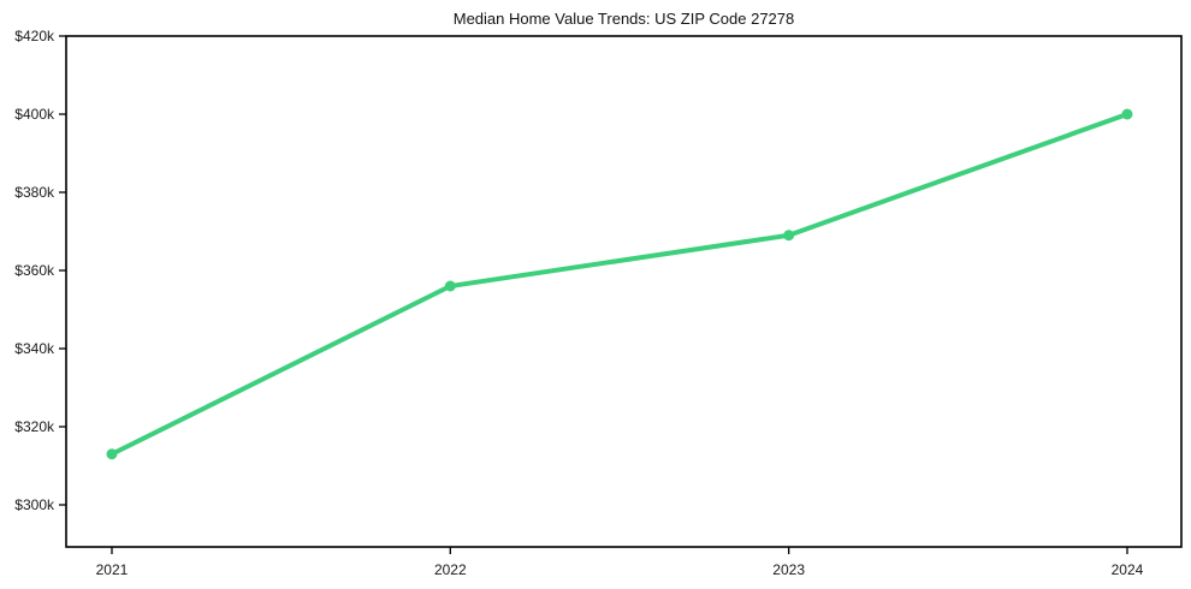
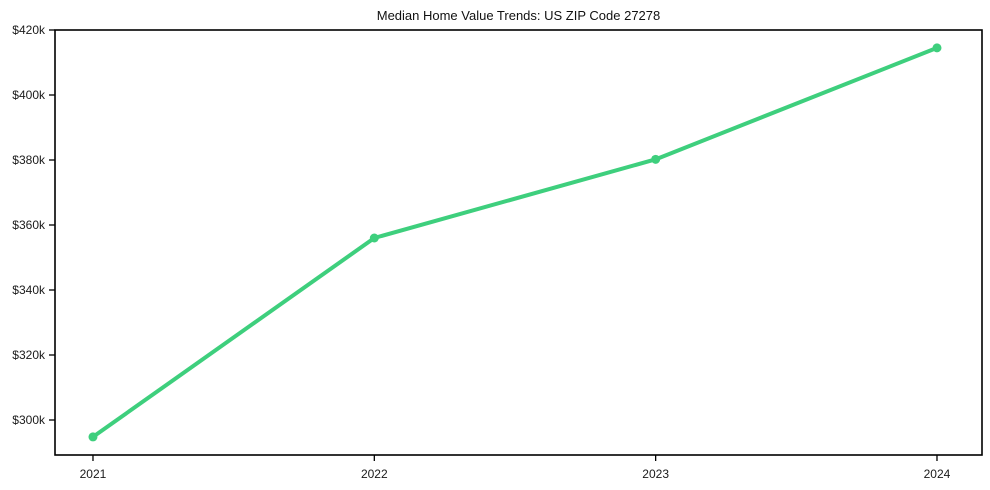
2021: $313k -> $295k
2023: $369k -> $380k
2024: $400k -> $414k
